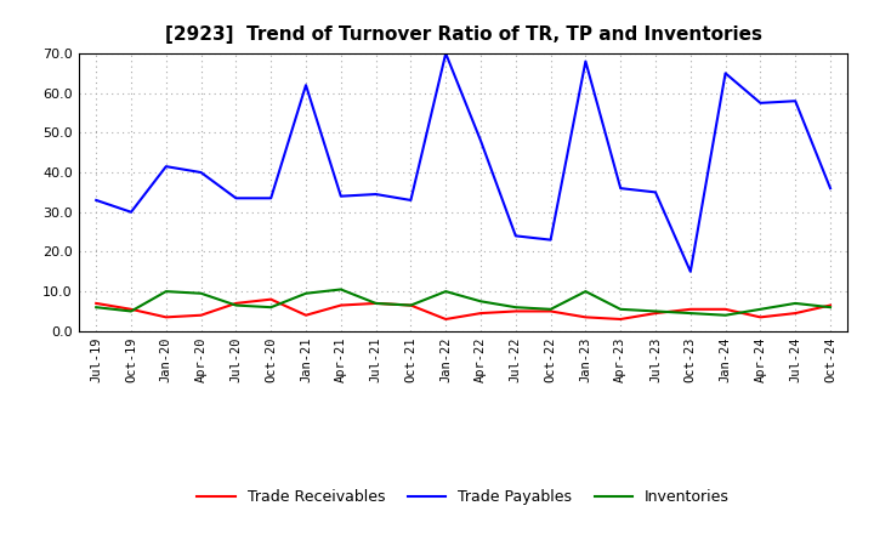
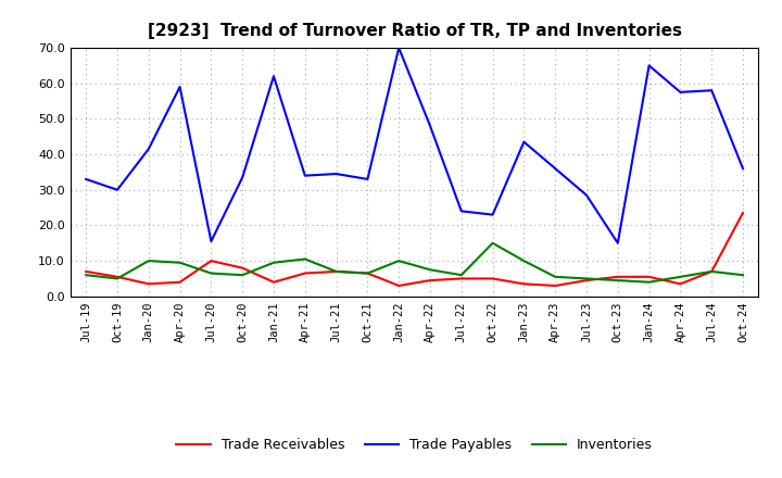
Trade Payables/Apr-20: 40.0 -> 59.0
Trade Receivables/Jul-20: 7.0 -> 10.0
Trade Payables/Jul-20: 33.5 -> 15.5
Inventories/Oct-22: 5.5 -> 15.0
Trade Payables/Jan-23: 68.0 -> 43.5
Trade Payables/Jul-23: 35.0 -> 28.5
Trade Receivables/Jul-24: 4.5 -> 7.0
Trade Receivables/Oct-24: 6.5 -> 23.5
